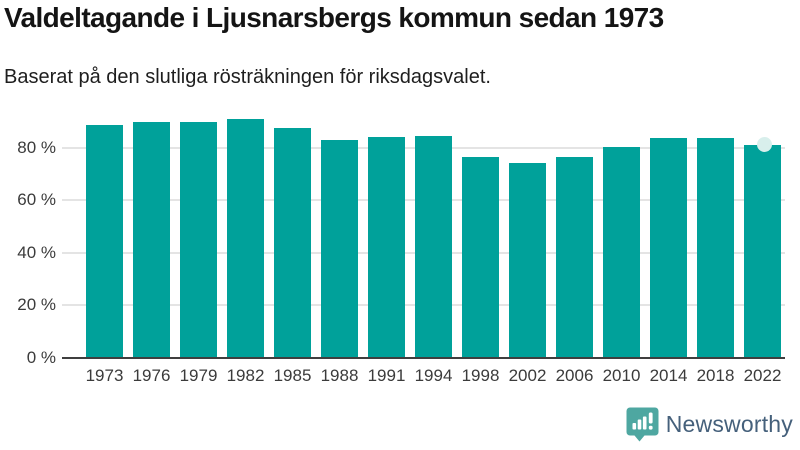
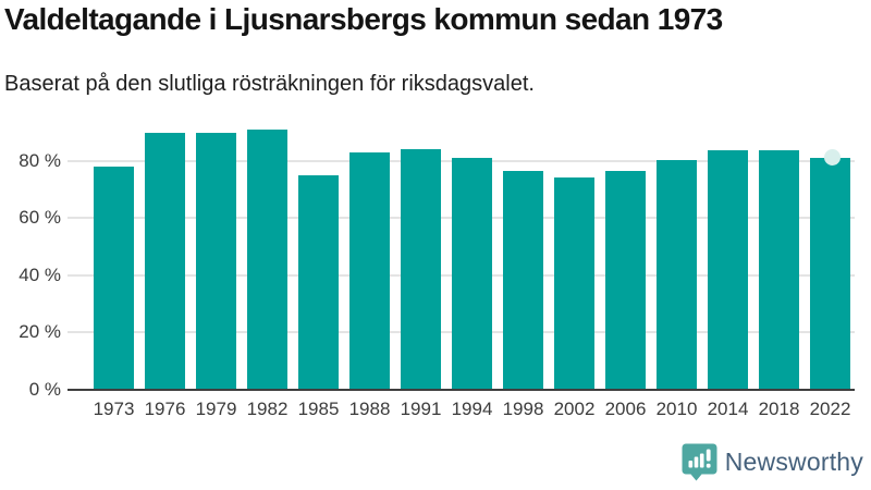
1973: 89% -> 78%
1985: 87% -> 75%
1994: 85% -> 81%
